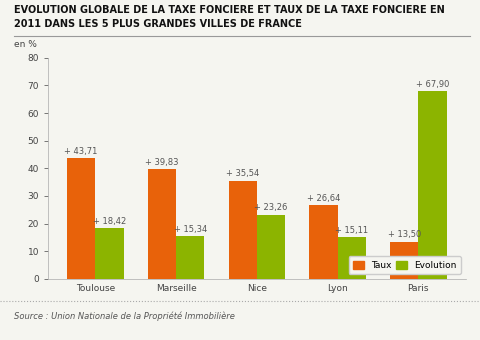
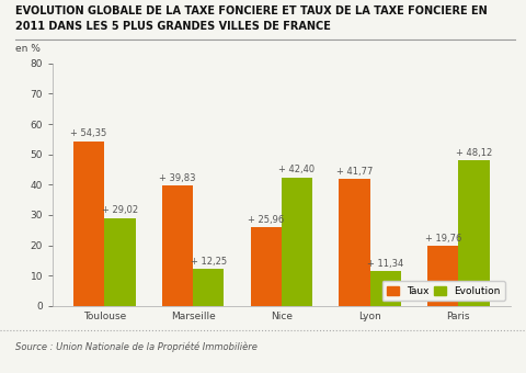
Taux/Toulouse: 43,71 -> 54,35
Evolution/Toulouse: 18,42 -> 29,02
Evolution/Marseille: 15,34 -> 12,25
Taux/Nice: 35,54 -> 25,96
Evolution/Nice: 23,26 -> 42,40
Taux/Lyon: 26,64 -> 41,77
Evolution/Lyon: 15,11 -> 11,34
Taux/Paris: 13,50 -> 19,76
Evolution/Paris: 67,90 -> 48,12
